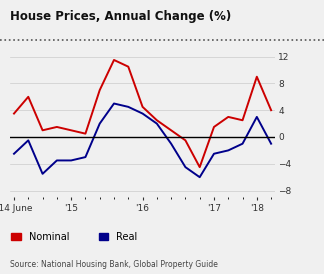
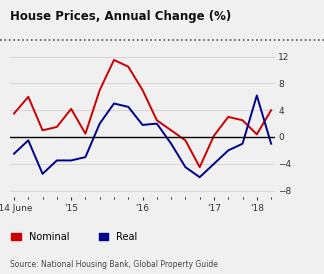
Nominal/'15: 1.0 -> 4.2
Nominal/'16: 4.5 -> 7.0
Real/'16: 3.5 -> 1.8
Nominal/'17: 1.5 -> 0.2
Real/'17: -2.5 -> -4.0
Nominal/'18: 9.0 -> 0.4
Real/'18: 3.0 -> 6.2
